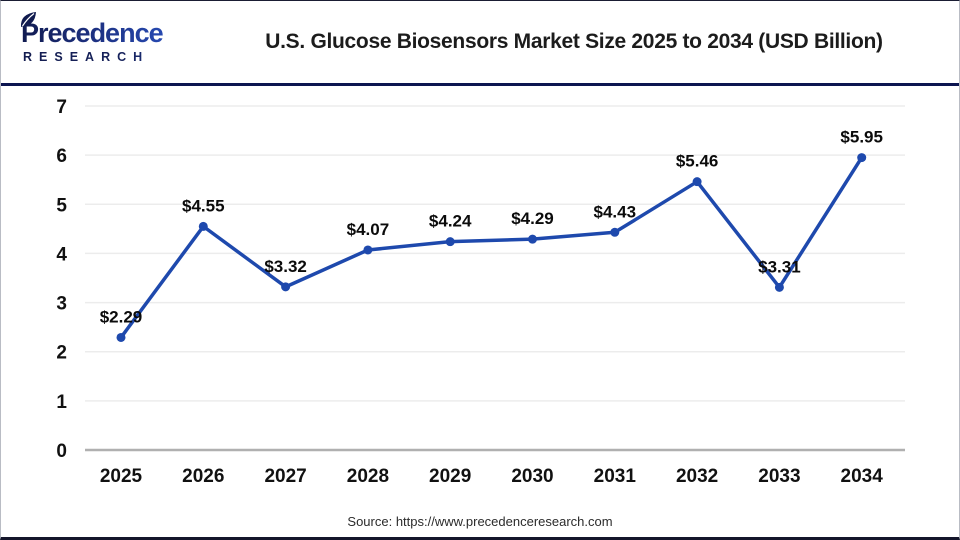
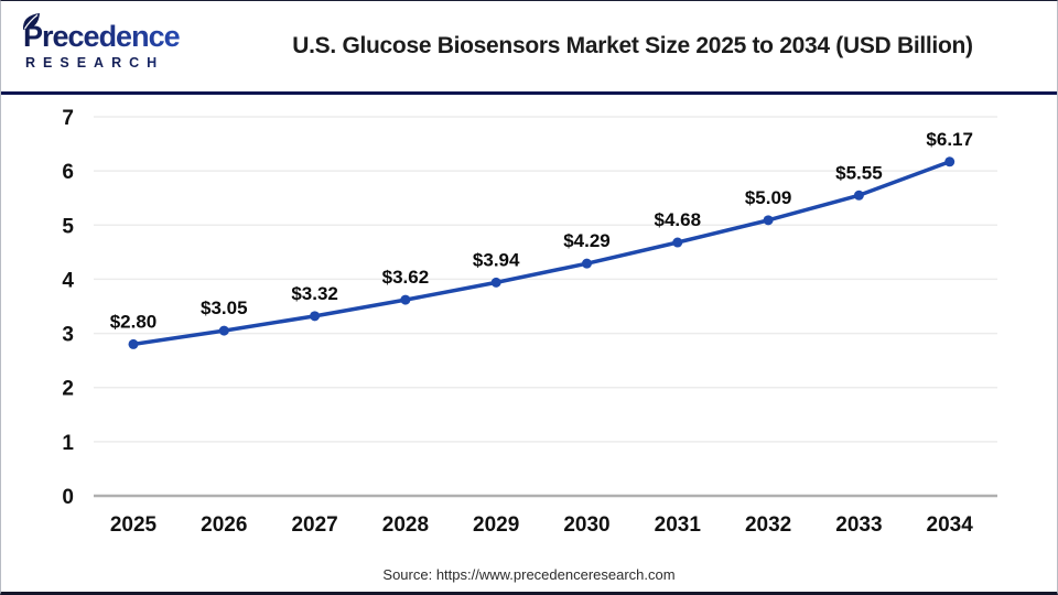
2025: $2.29 -> $2.80
2026: $4.55 -> $3.05
2028: $4.07 -> $3.62
2029: $4.24 -> $3.94
2031: $4.43 -> $4.68
2032: $5.46 -> $5.09
2033: $3.31 -> $5.55
2034: $5.95 -> $6.17
